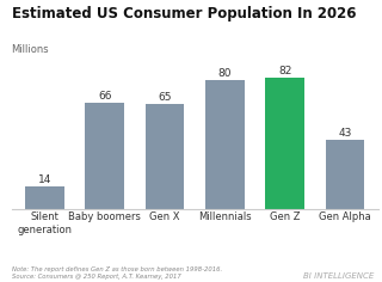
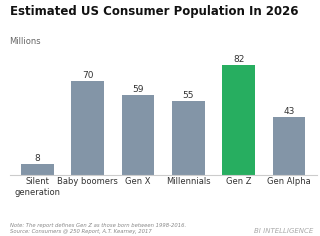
Silent generation: 14 -> 8
Baby boomers: 66 -> 70
Gen X: 65 -> 59
Millennials: 80 -> 55
